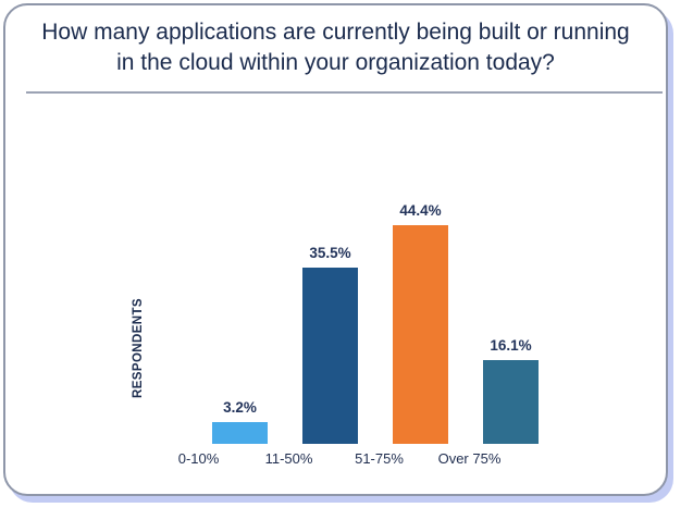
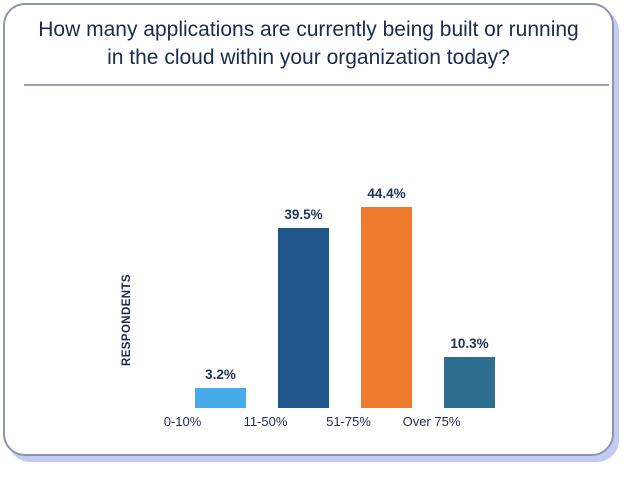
11-50%: 35.5% -> 39.5%
Over 75%: 16.1% -> 10.3%
